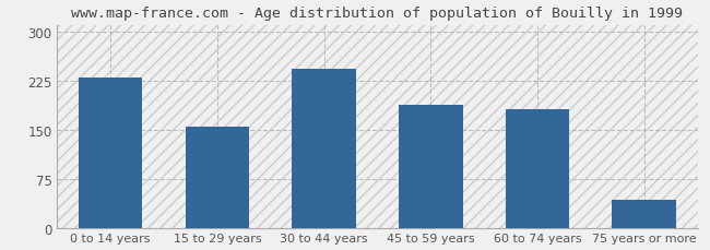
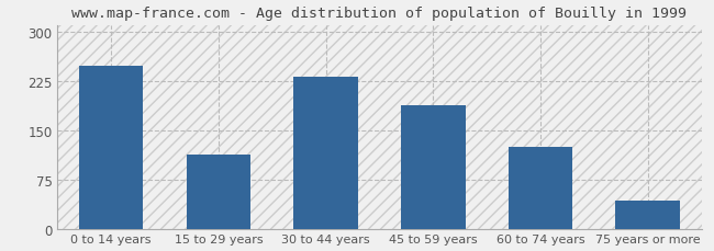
0 to 14 years: 230 -> 248
15 to 29 years: 155 -> 112
30 to 44 years: 243 -> 232
60 to 74 years: 182 -> 124
